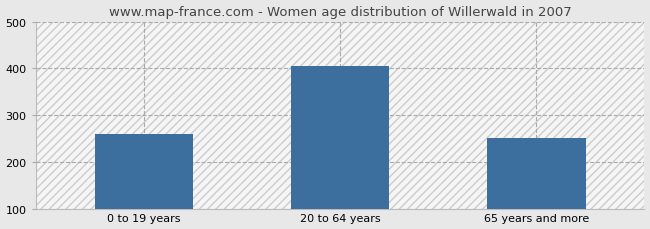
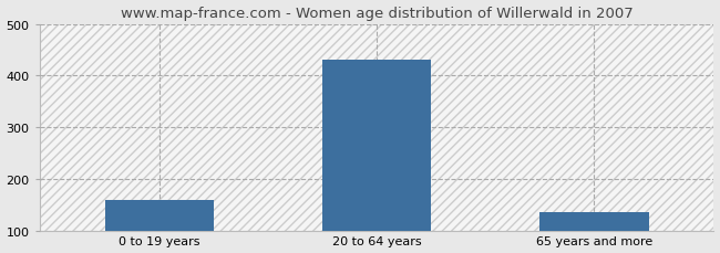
0 to 19 years: 260 -> 160
20 to 64 years: 405 -> 430
65 years and more: 250 -> 135
